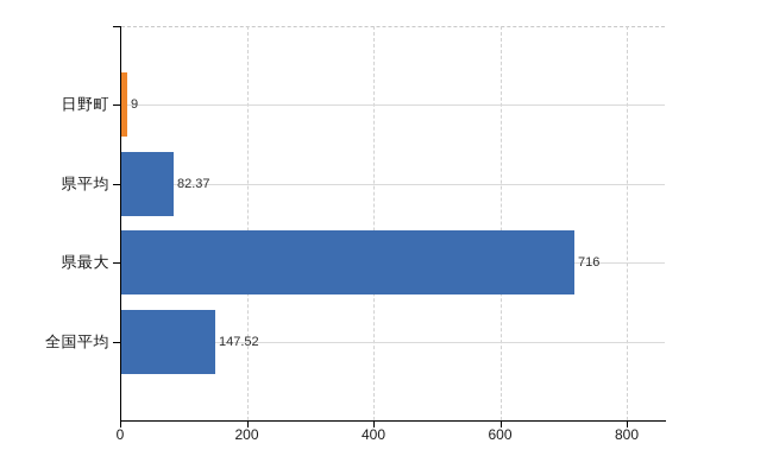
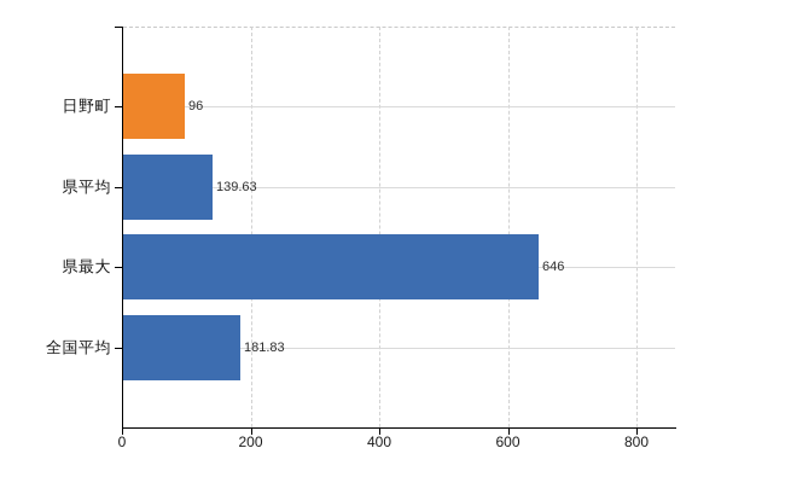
日野町: 9 -> 96
県平均: 82.37 -> 139.63
県最大: 716 -> 646
全国平均: 147.52 -> 181.83
